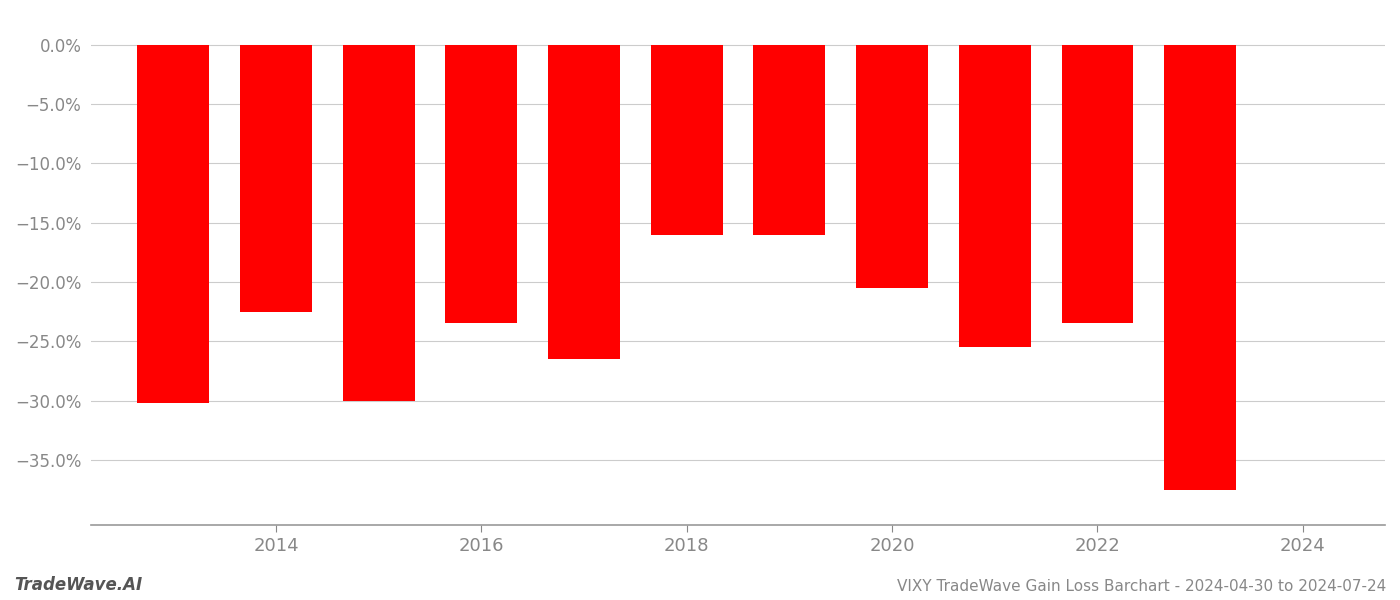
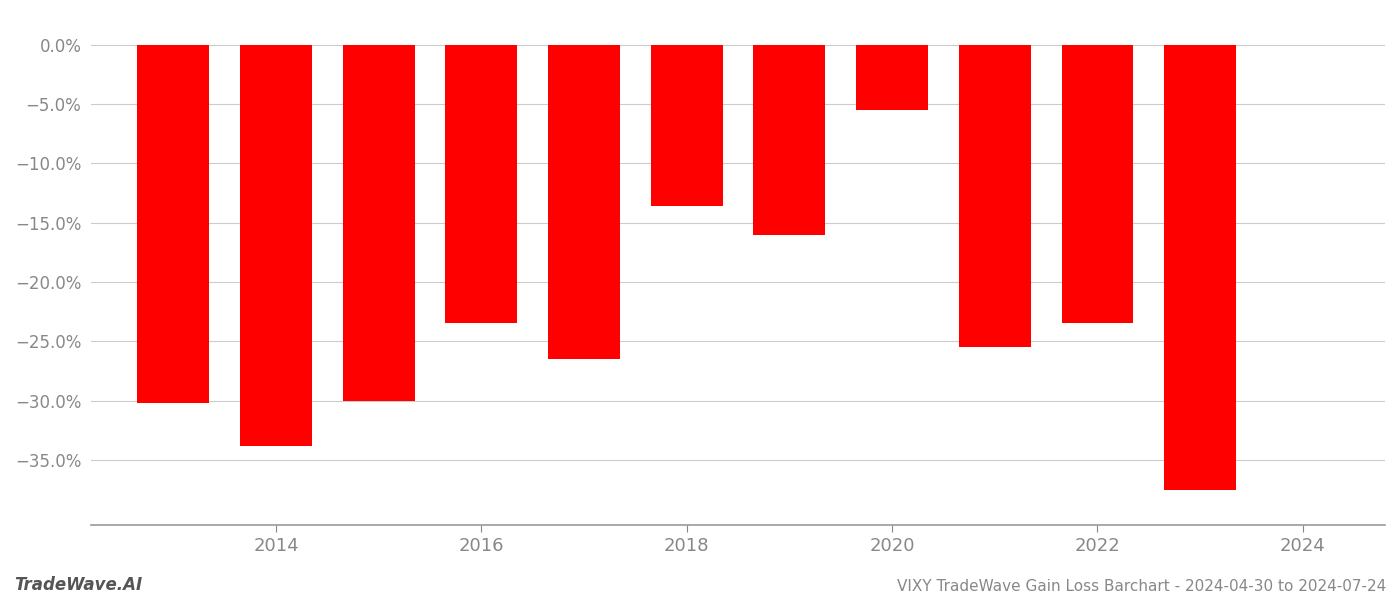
2014: -22.5% -> -33.8%
2018: -16.0% -> -13.6%
2020: -20.5% -> -5.5%
